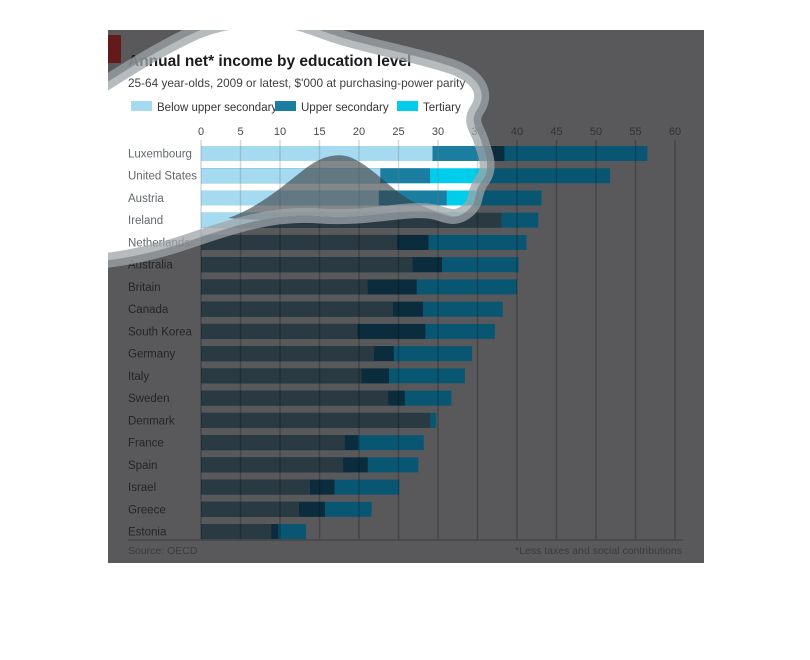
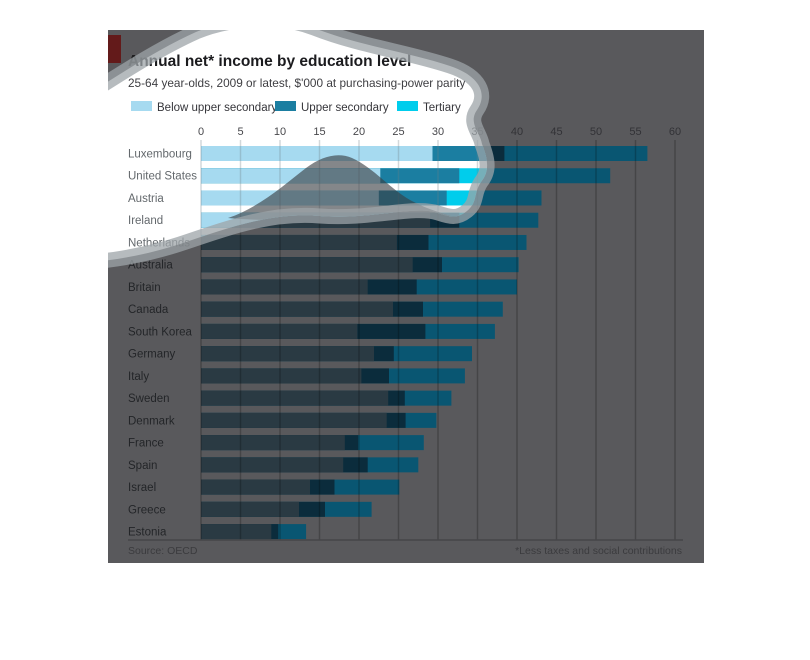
Upper secondary/United States: 29 -> 33
Below upper secondary/Ireland: 38 -> 29
Below upper secondary/Denmark: 29 -> 24
